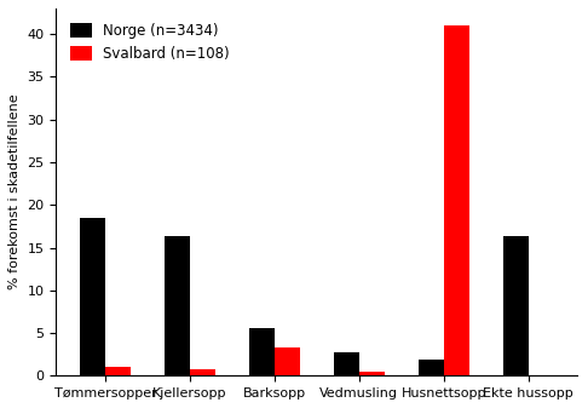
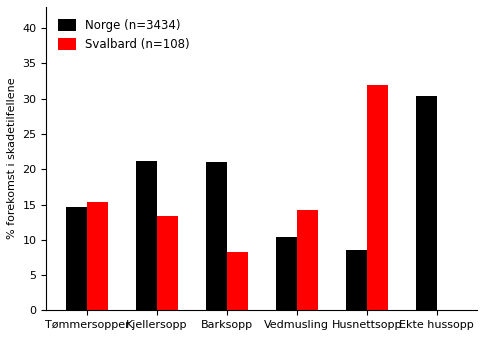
Norge (n=3434)/Tømmersopper: 18.5 -> 14.6
Svalbard (n=108)/Tømmersopper: 1.0 -> 15.4
Norge (n=3434)/Kjellersopp: 16.3 -> 21.2
Svalbard (n=108)/Kjellersopp: 0.8 -> 13.4
Norge (n=3434)/Barksopp: 5.6 -> 21.0
Svalbard (n=108)/Barksopp: 3.3 -> 8.2
Norge (n=3434)/Vedmusling: 2.8 -> 10.4
Svalbard (n=108)/Vedmusling: 0.5 -> 14.2
Norge (n=3434)/Husnettsopp: 1.9 -> 8.6
Svalbard (n=108)/Husnettsopp: 41.0 -> 32.0
Norge (n=3434)/Ekte hussopp: 16.4 -> 30.4
